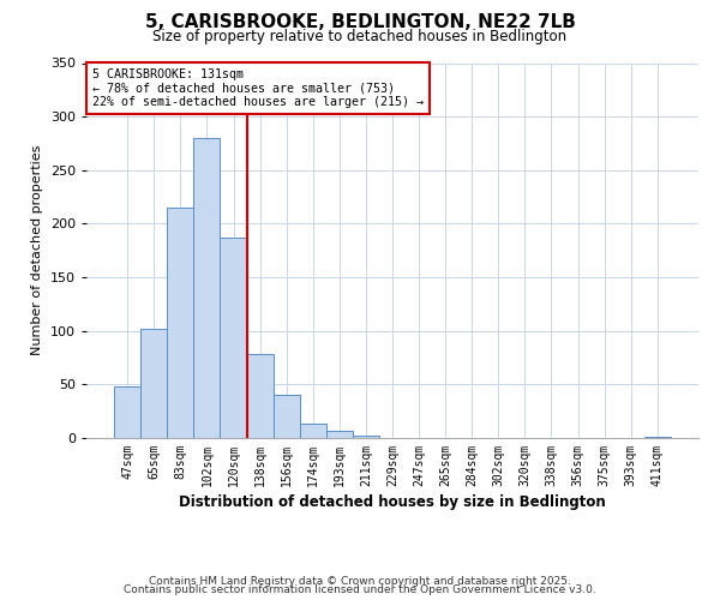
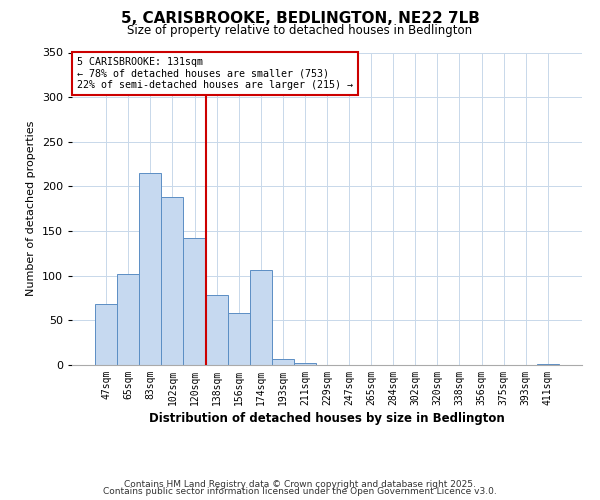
47sqm: 48 -> 68
102sqm: 280 -> 188
120sqm: 187 -> 142
156sqm: 40 -> 58
174sqm: 14 -> 106
